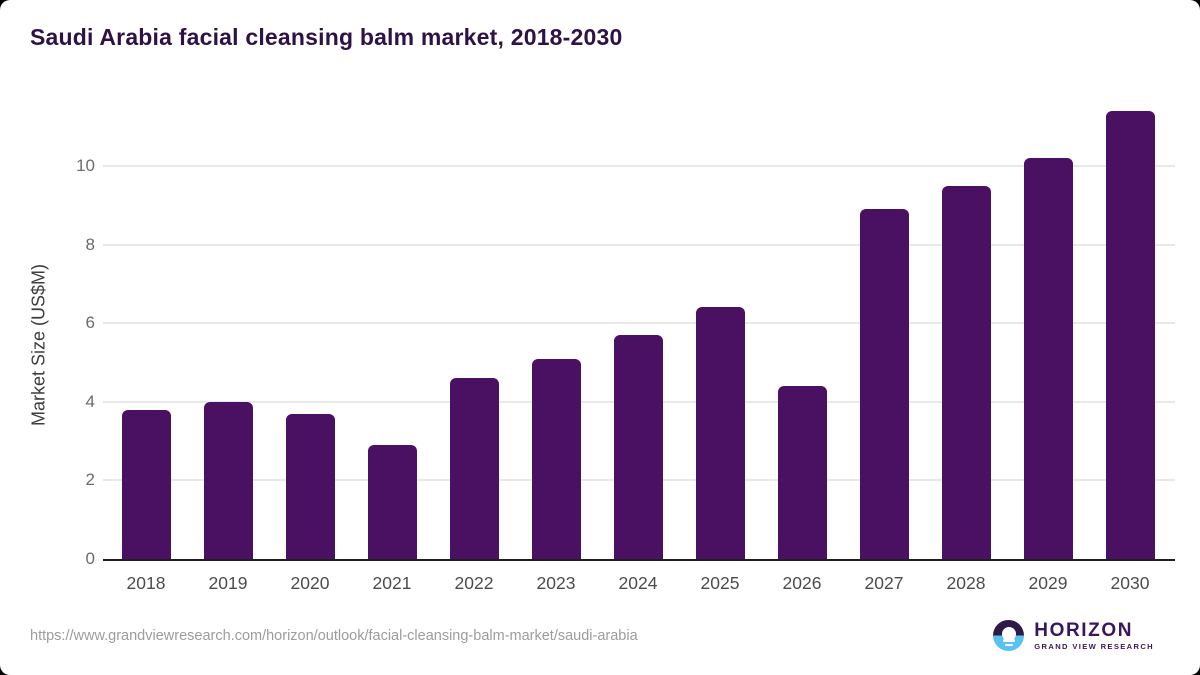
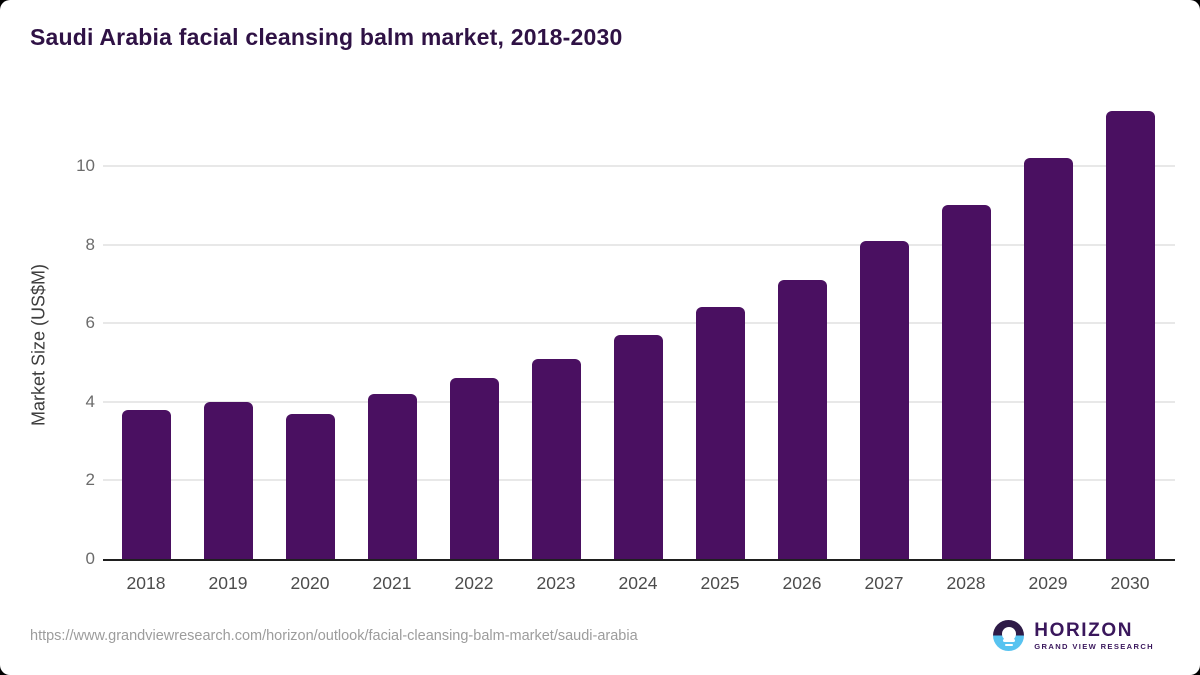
2021: 2.9 -> 4.2
2026: 4.4 -> 7.1
2027: 8.9 -> 8.1
2028: 9.5 -> 9.0
